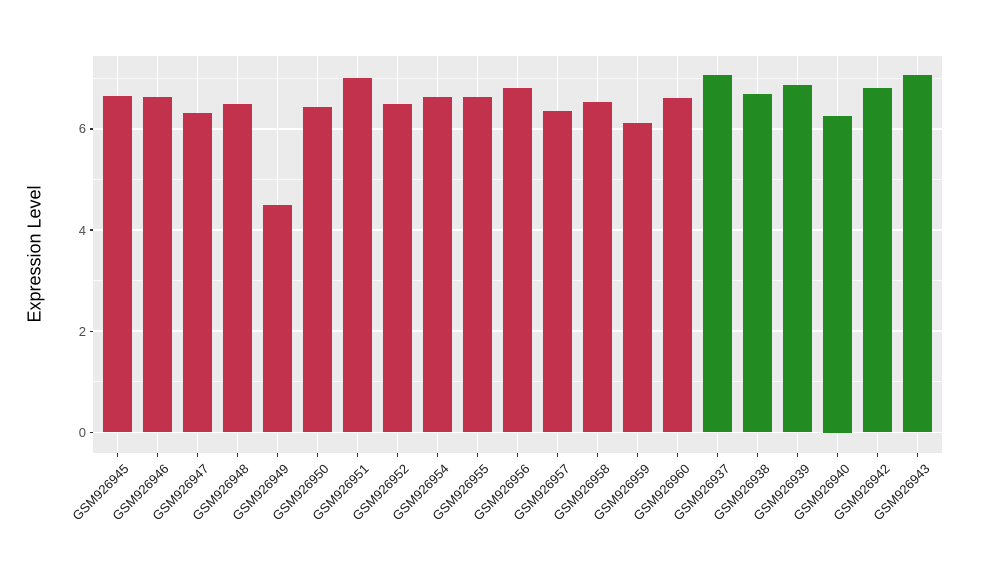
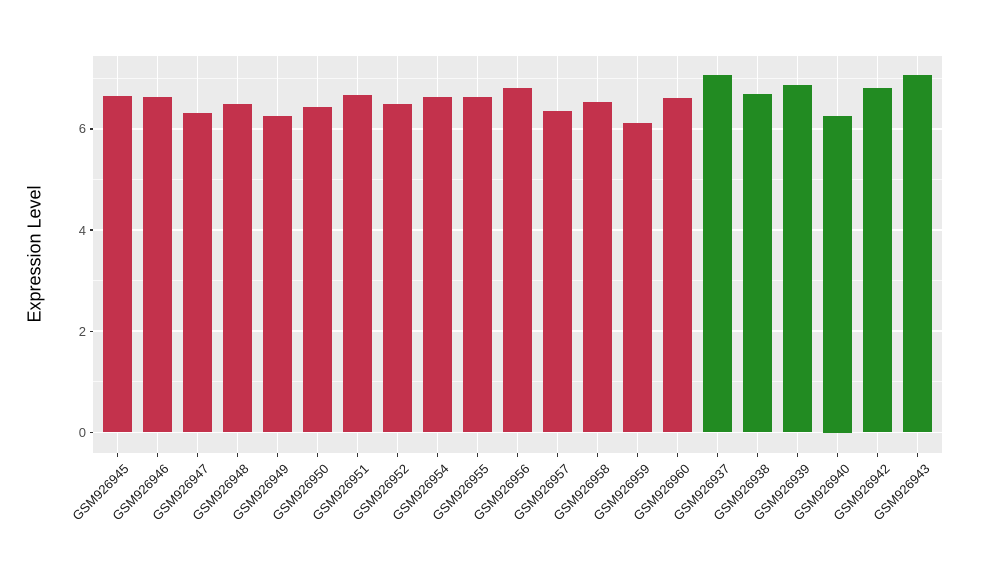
GSM926949: 4.5 -> 6.3
GSM926951: 7.0 -> 6.7
